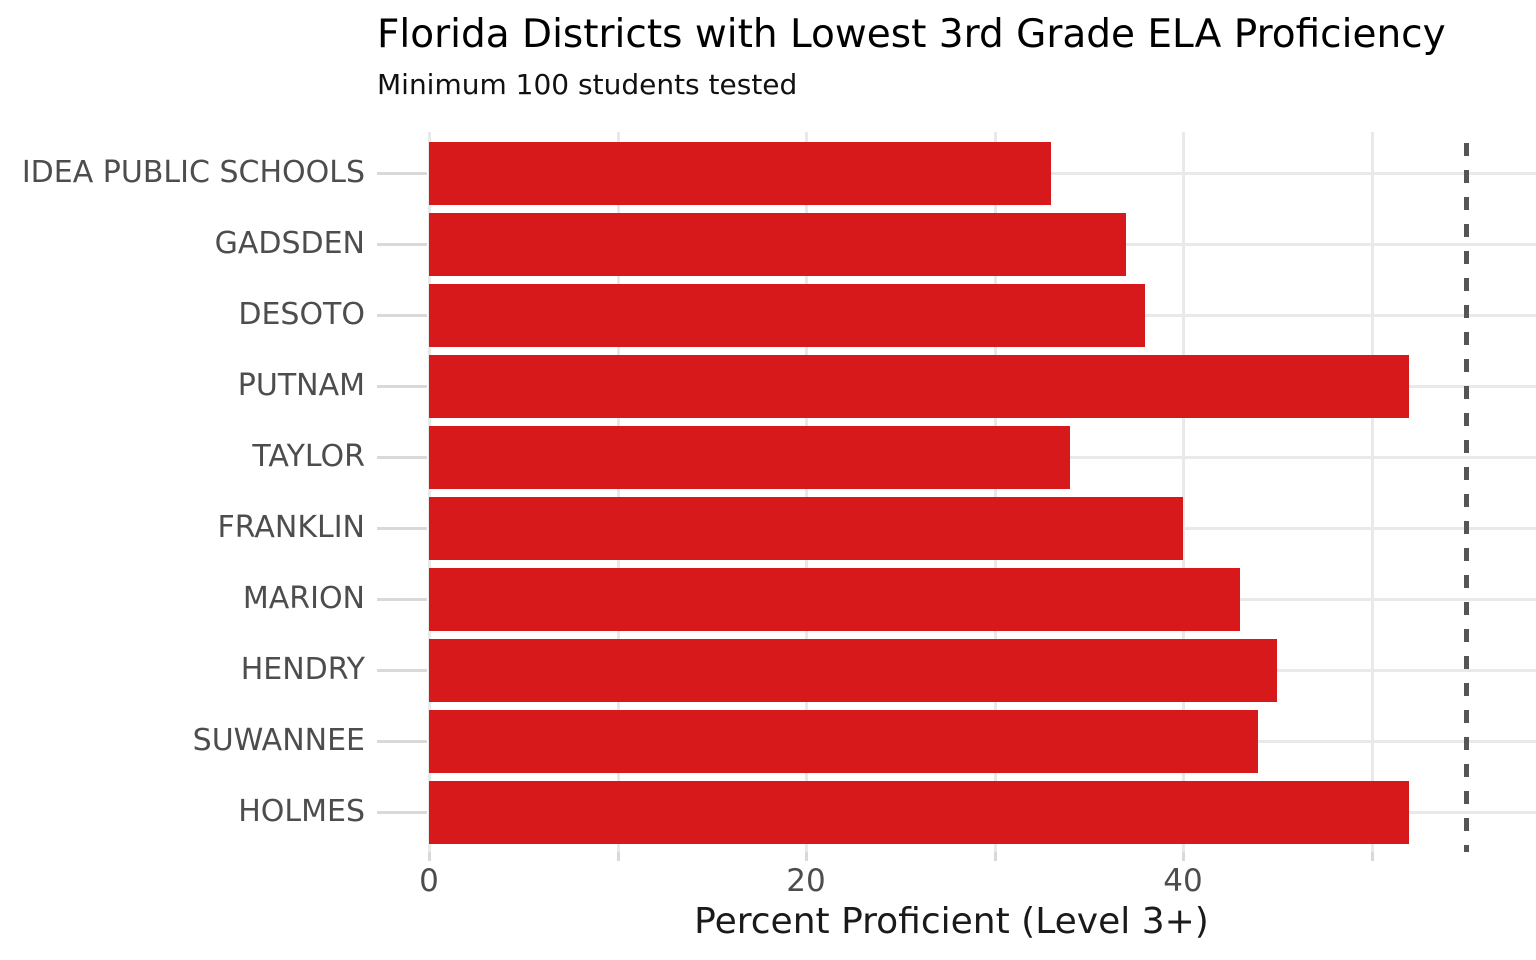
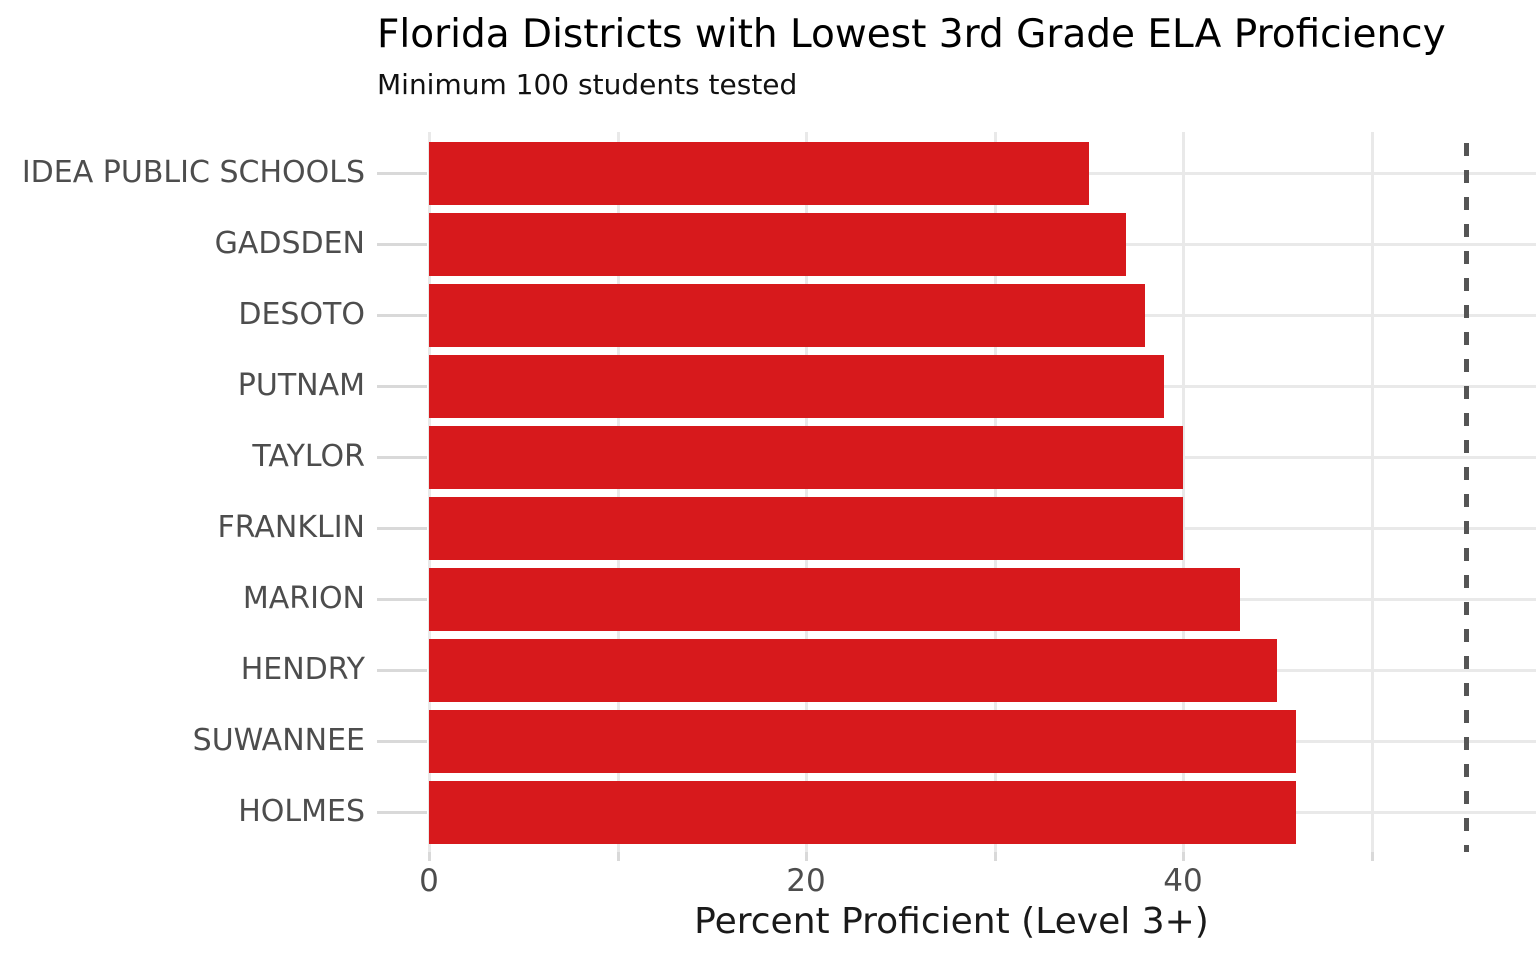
IDEA PUBLIC SCHOOLS: 33 -> 35
PUTNAM: 52 -> 39
TAYLOR: 34 -> 40
SUWANNEE: 44 -> 46
HOLMES: 52 -> 46
